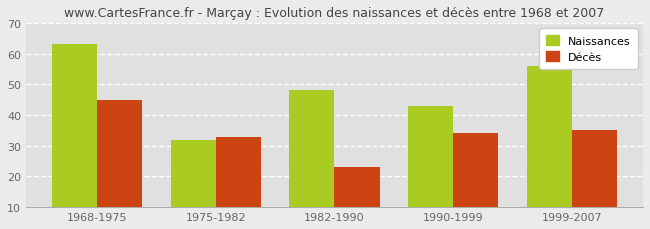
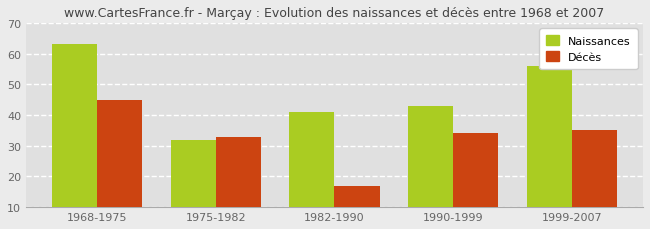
Naissances/1982-1990: 48 -> 41
Décès/1982-1990: 23 -> 17
